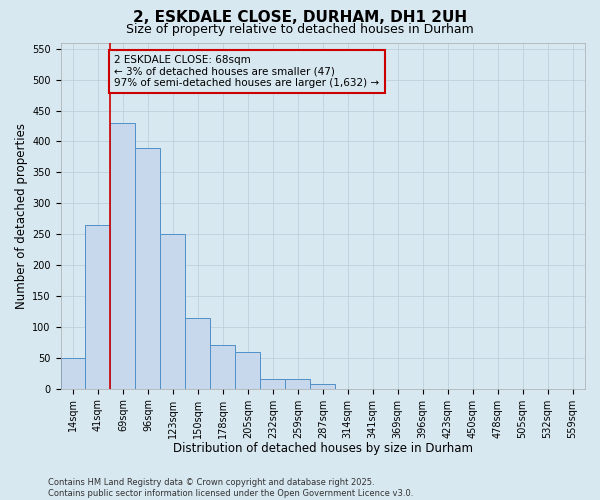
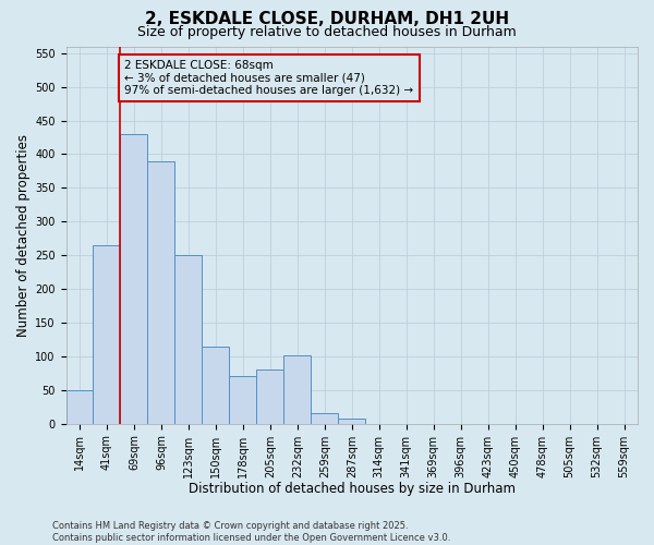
205sqm: 60 -> 80
232sqm: 15 -> 102
